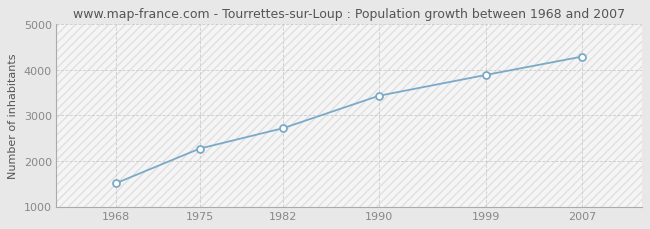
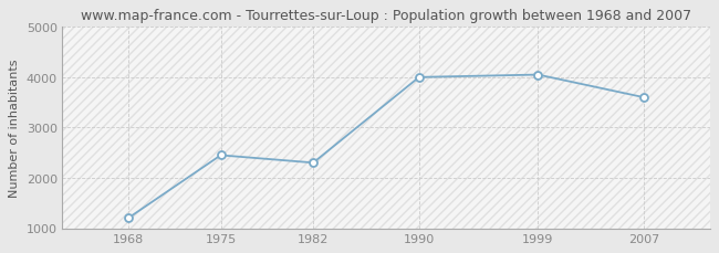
1968: 1510 -> 1200
1975: 2270 -> 2450
1982: 2720 -> 2300
1990: 3430 -> 4000
1999: 3890 -> 4050
2007: 4290 -> 3600
